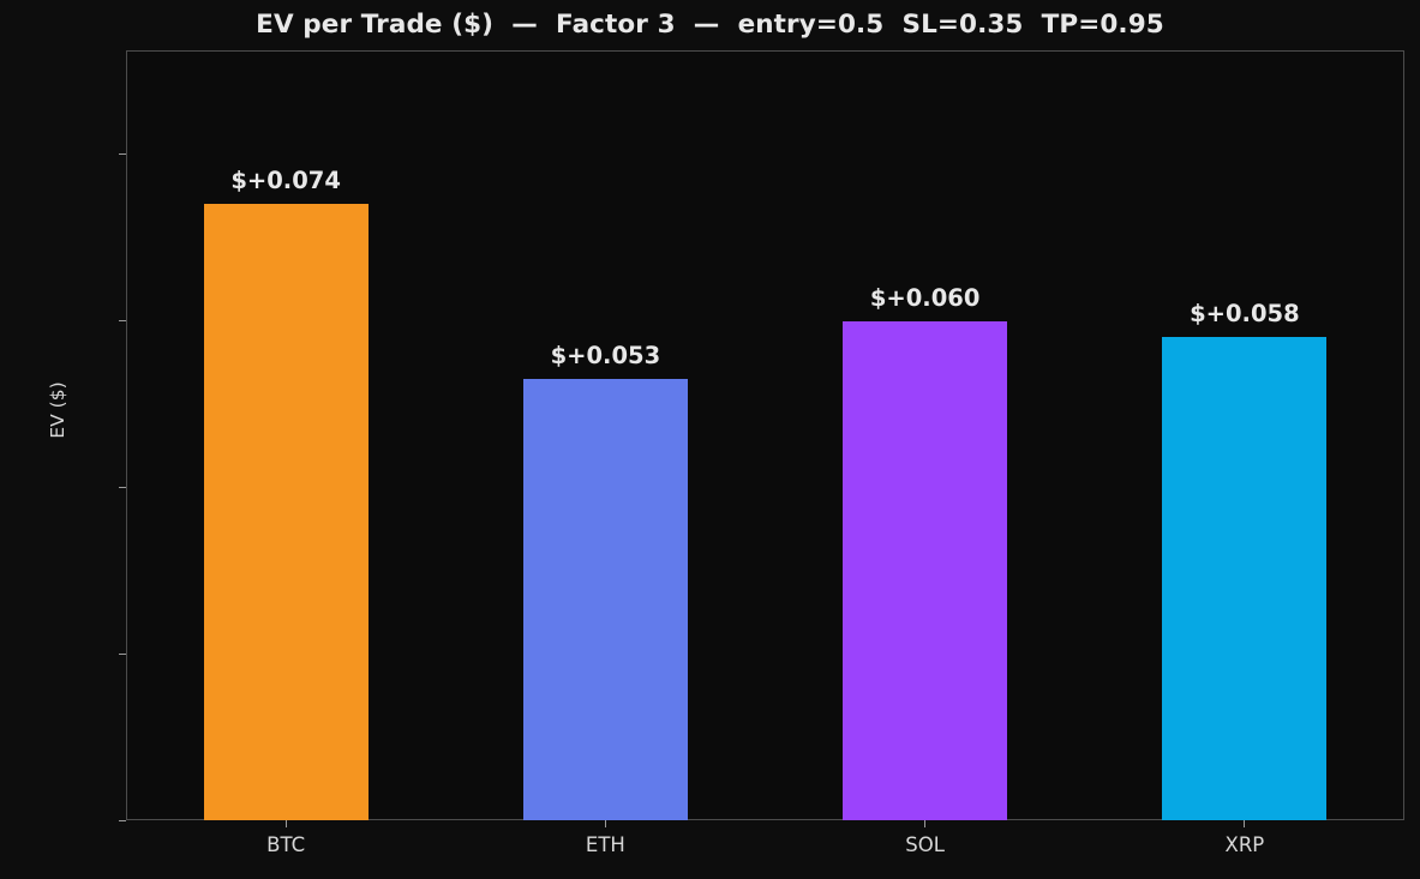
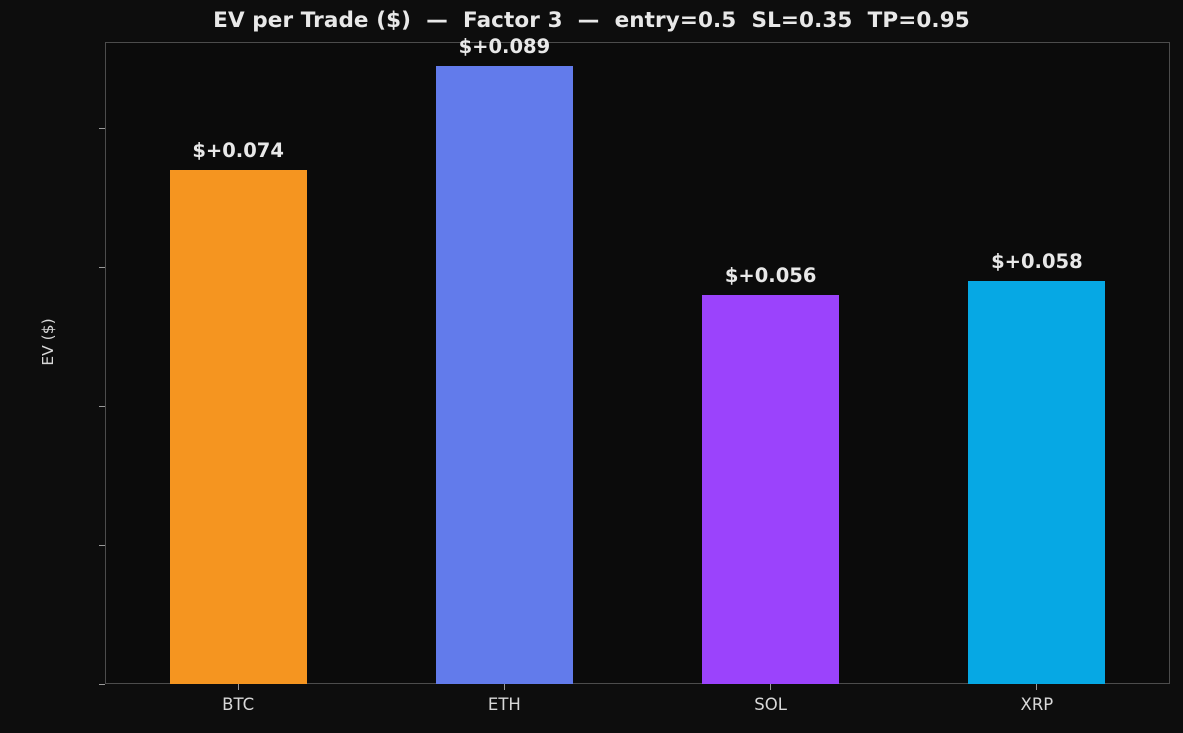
ETH: $+0.053 -> $+0.089
SOL: $+0.060 -> $+0.056
